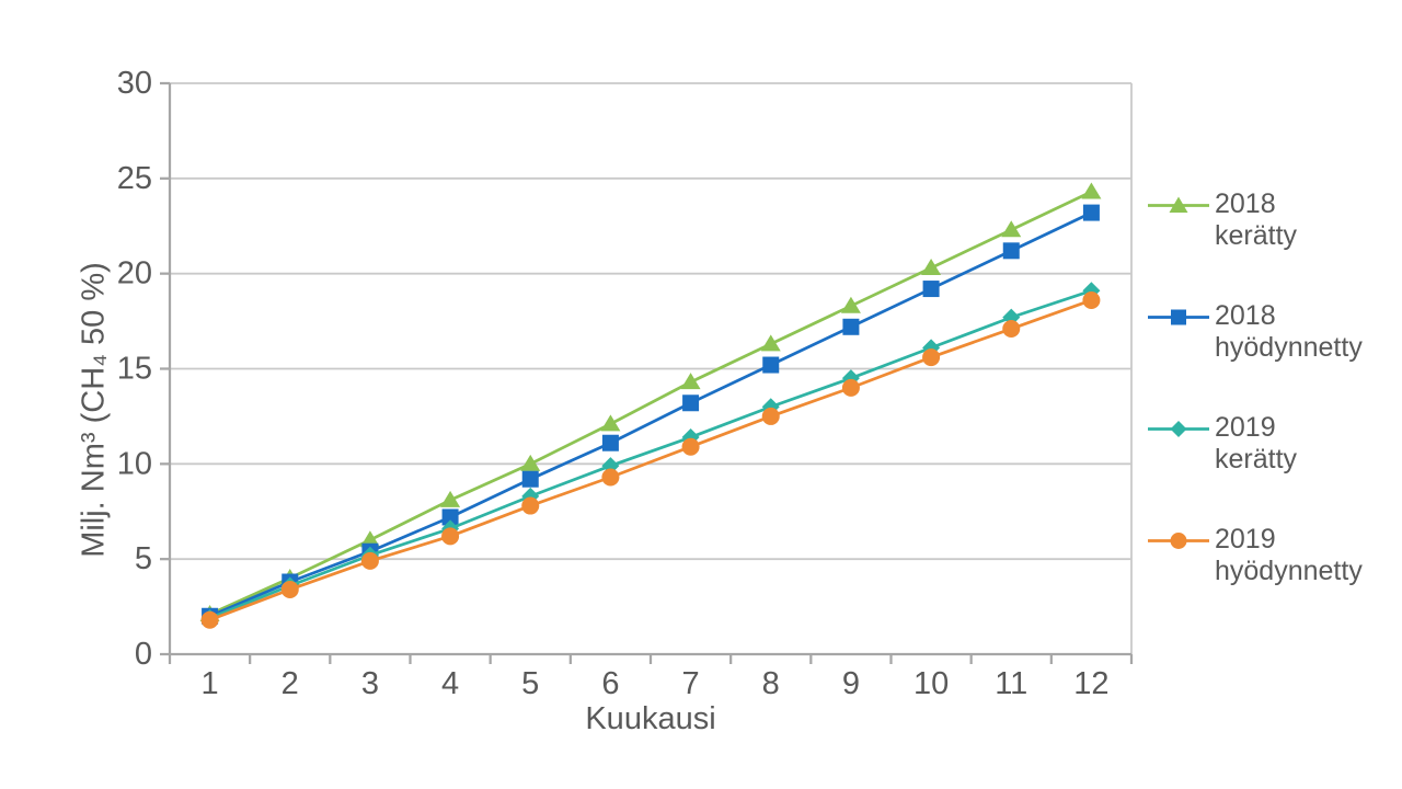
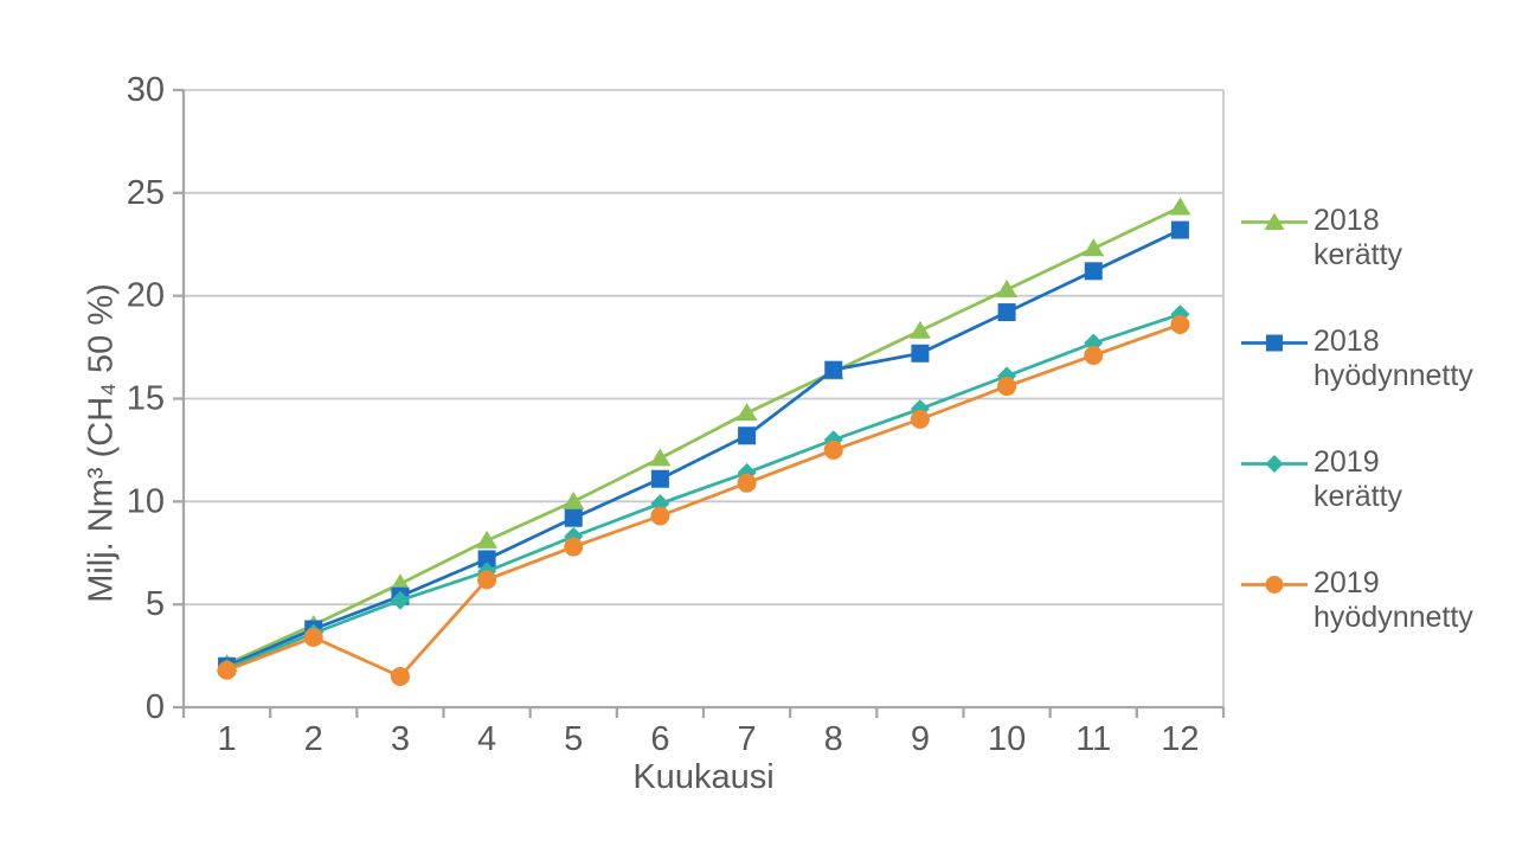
2019 hyödynnetty/3: 4.9 -> 1.5
2018 hyödynnetty/8: 15.2 -> 16.4
